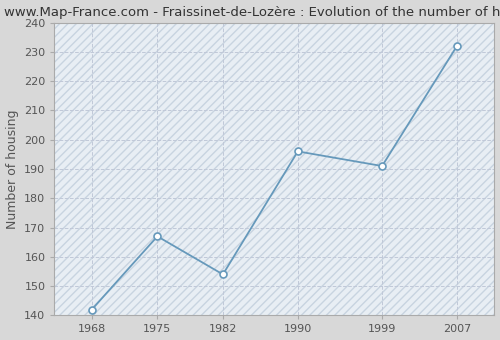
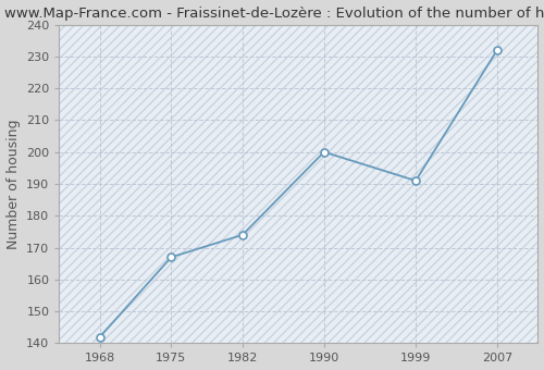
1982: 154 -> 174
1990: 196 -> 200
